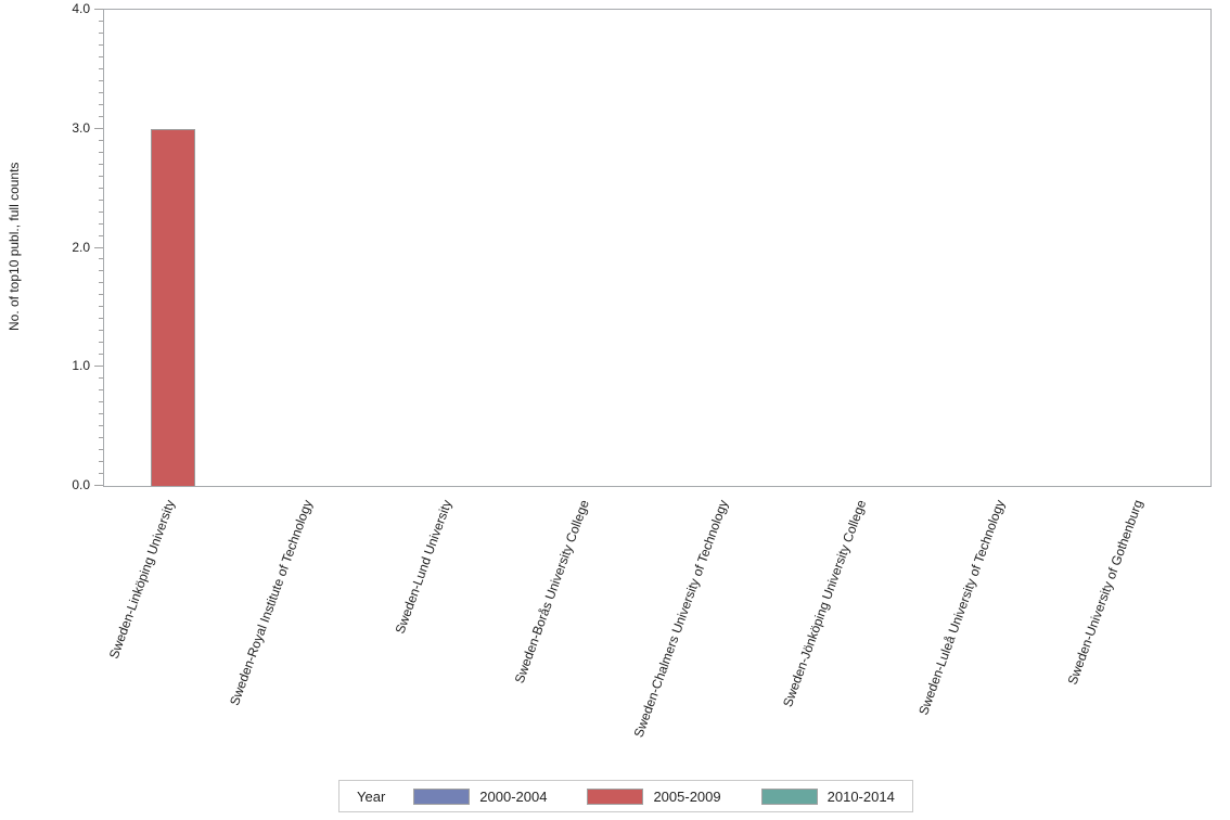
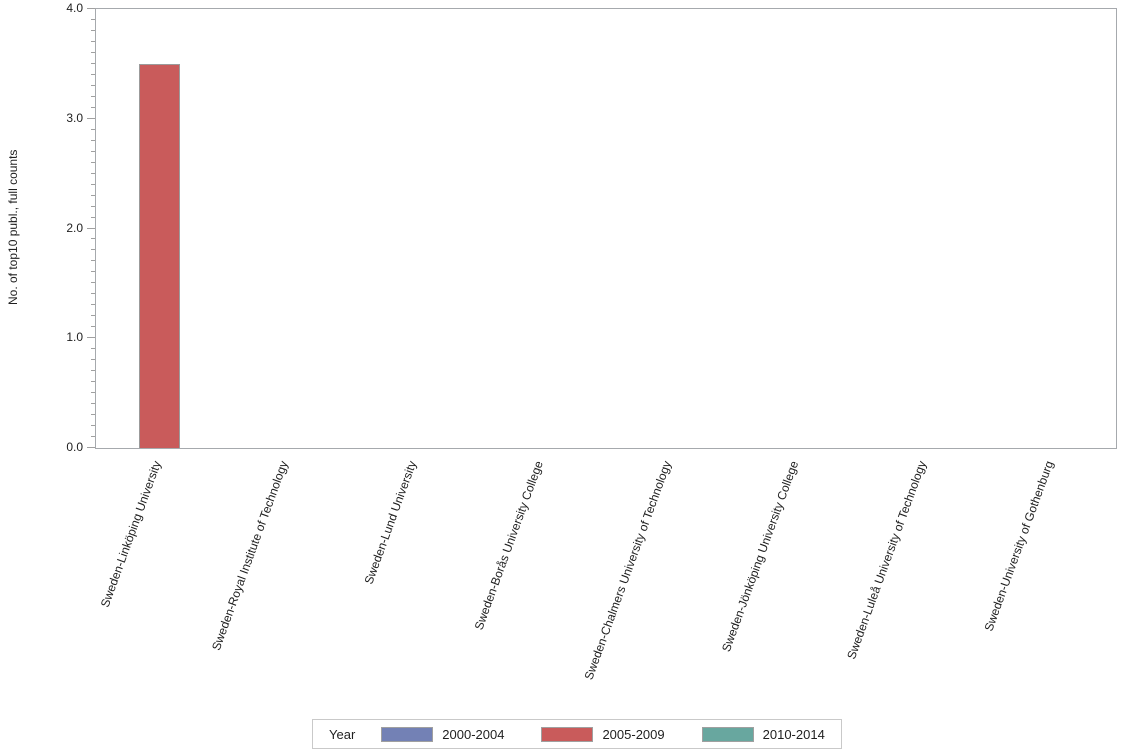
2005-2009/Sweden-Linköping University: 3.0 -> 3.5
